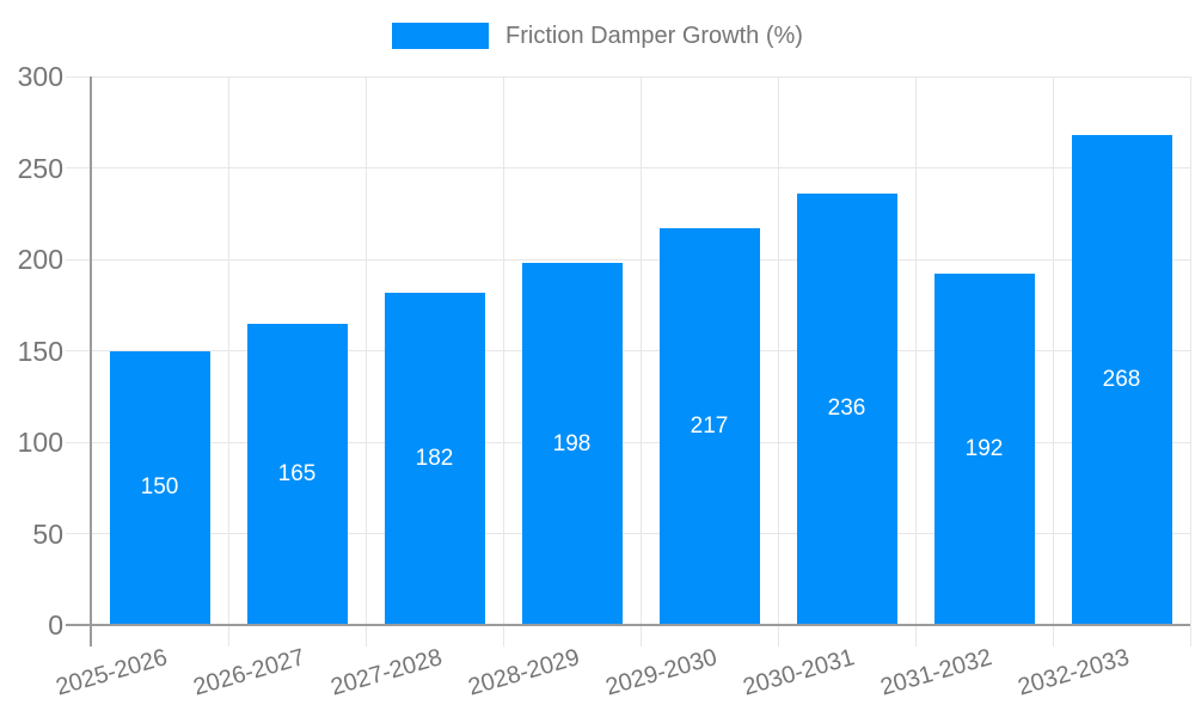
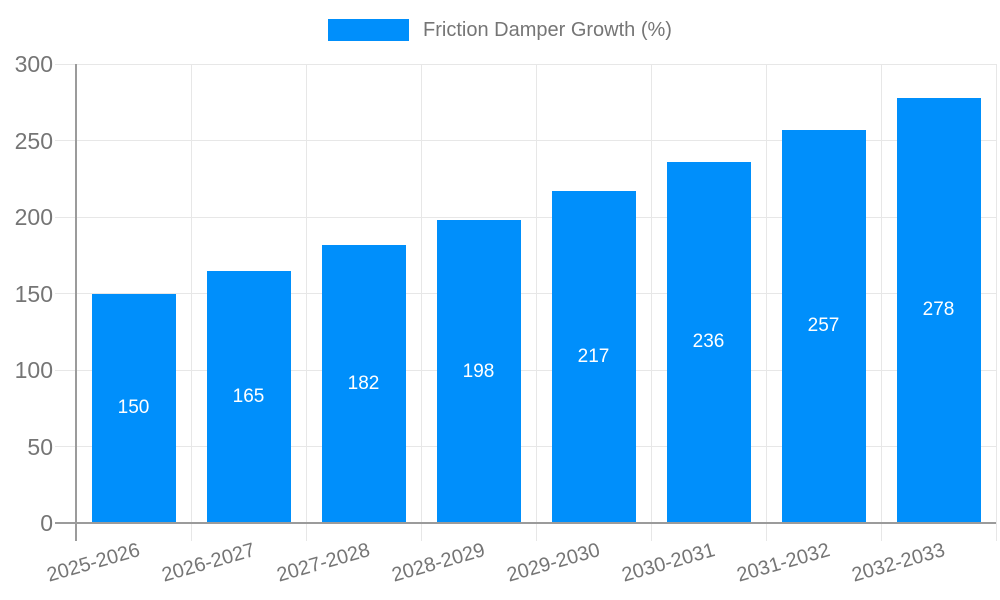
2031-2032: 192 -> 257
2032-2033: 268 -> 278
